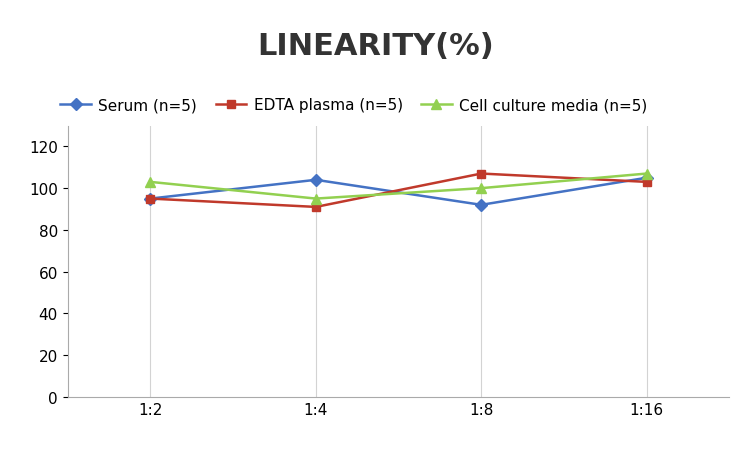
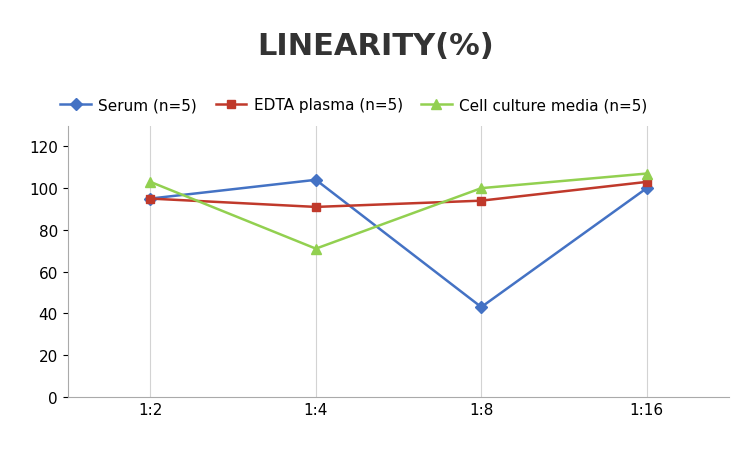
Cell culture media (n=5)/1:4: 95 -> 71
Serum (n=5)/1:8: 92 -> 43
EDTA plasma (n=5)/1:8: 107 -> 94
Serum (n=5)/1:16: 105 -> 100
